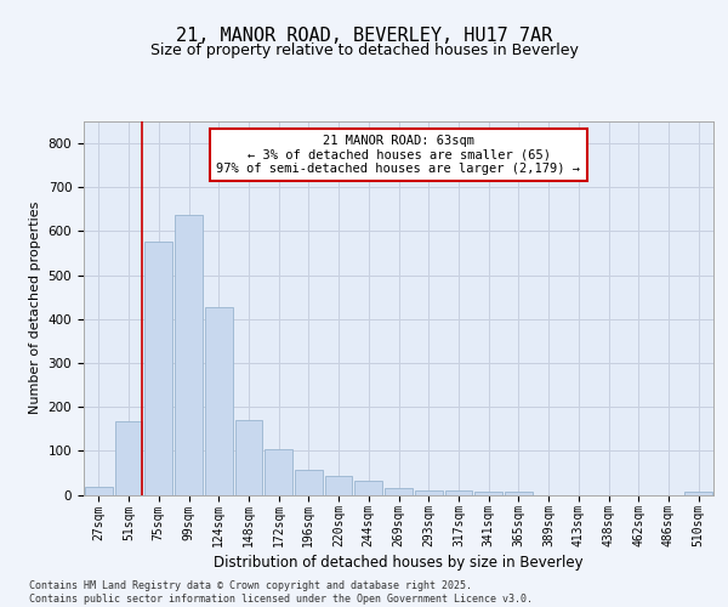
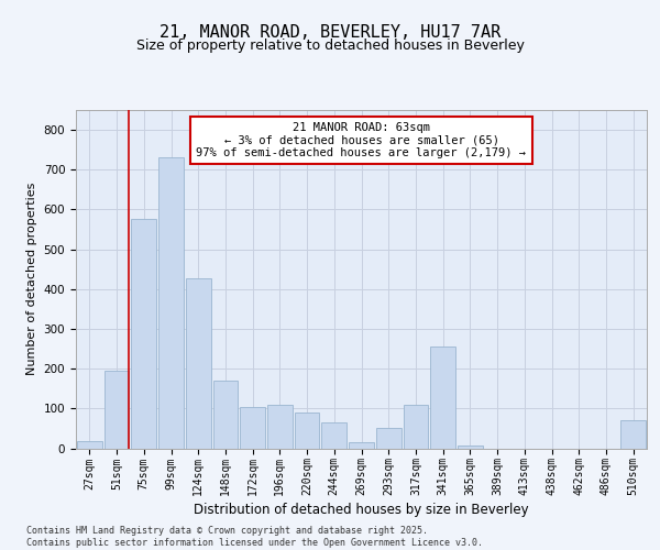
51sqm: 168 -> 195
99sqm: 638 -> 730
196sqm: 58 -> 110
220sqm: 42 -> 90
244sqm: 32 -> 65
293sqm: 10 -> 50
317sqm: 9 -> 110
341sqm: 8 -> 255
510sqm: 6 -> 70
